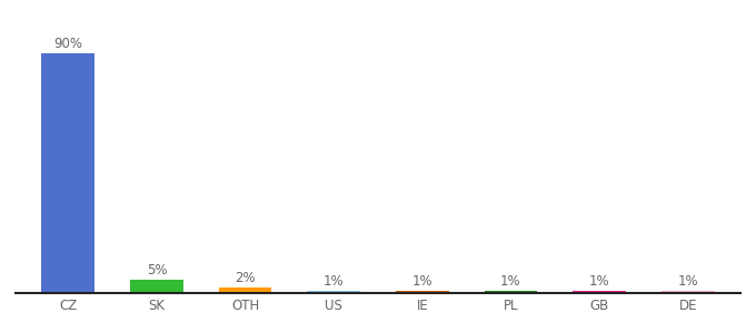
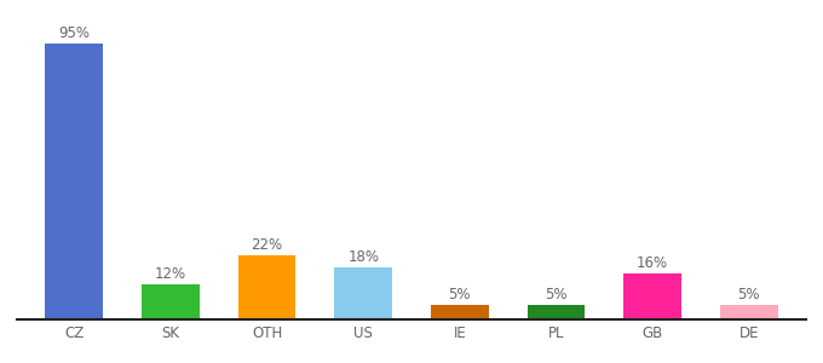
CZ: 90% -> 95%
SK: 5% -> 12%
OTH: 2% -> 22%
US: 1% -> 18%
IE: 1% -> 5%
PL: 1% -> 5%
GB: 1% -> 16%
DE: 1% -> 5%
